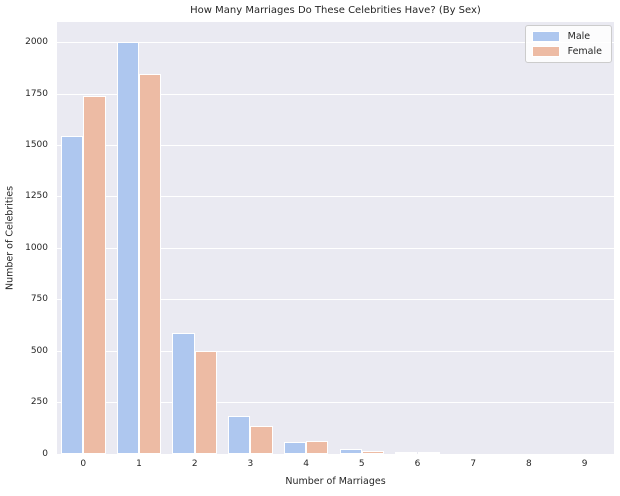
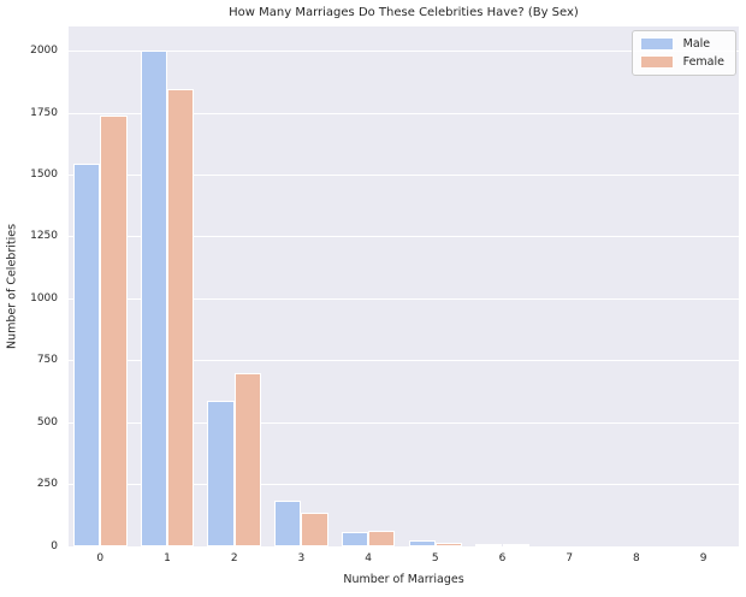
Female/2: 500 -> 700
